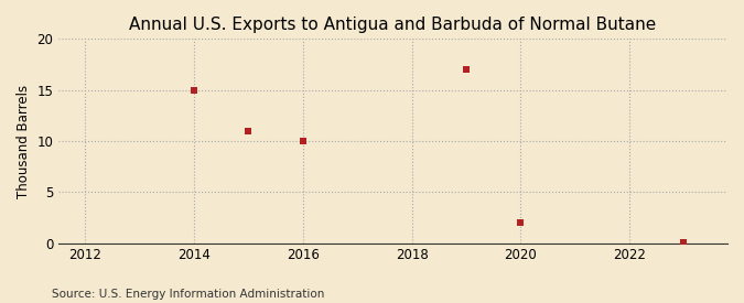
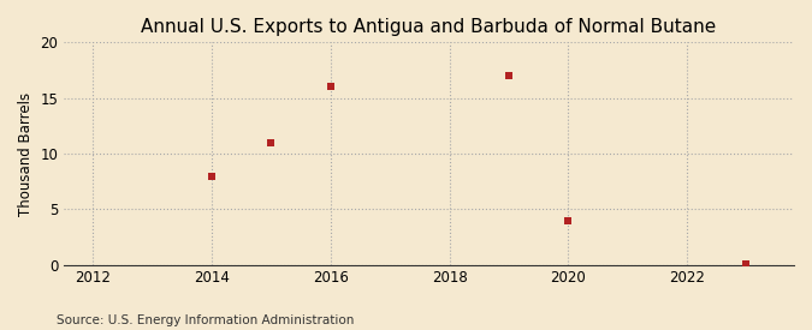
2014: 15.0 -> 8.0
2016: 10.0 -> 16.0
2020: 2.0 -> 4.0
